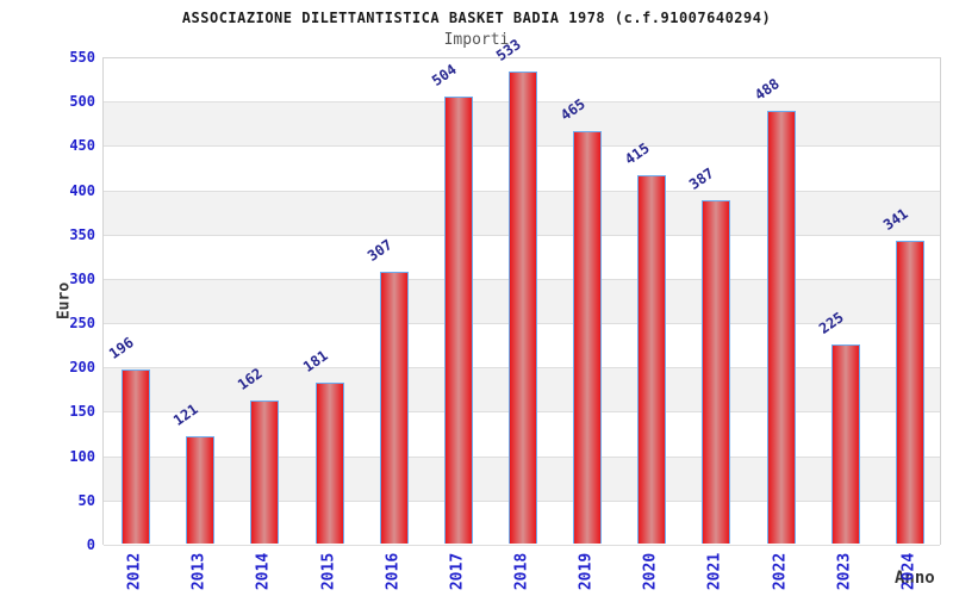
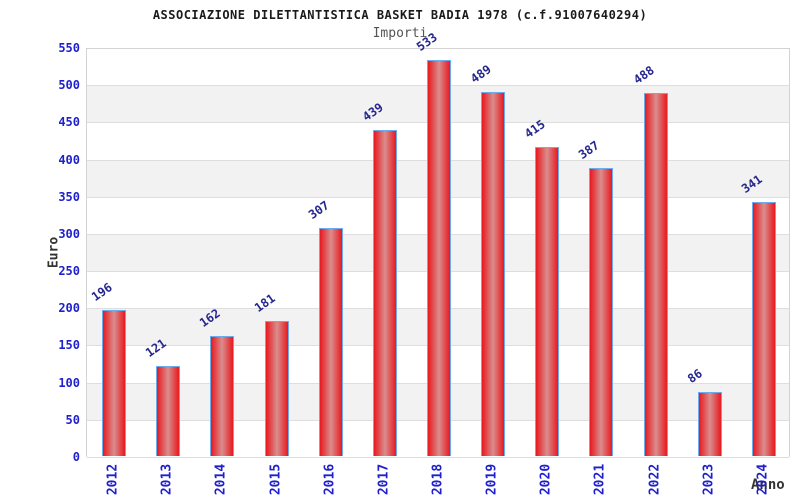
2017: 504 -> 439
2019: 465 -> 489
2023: 225 -> 86
